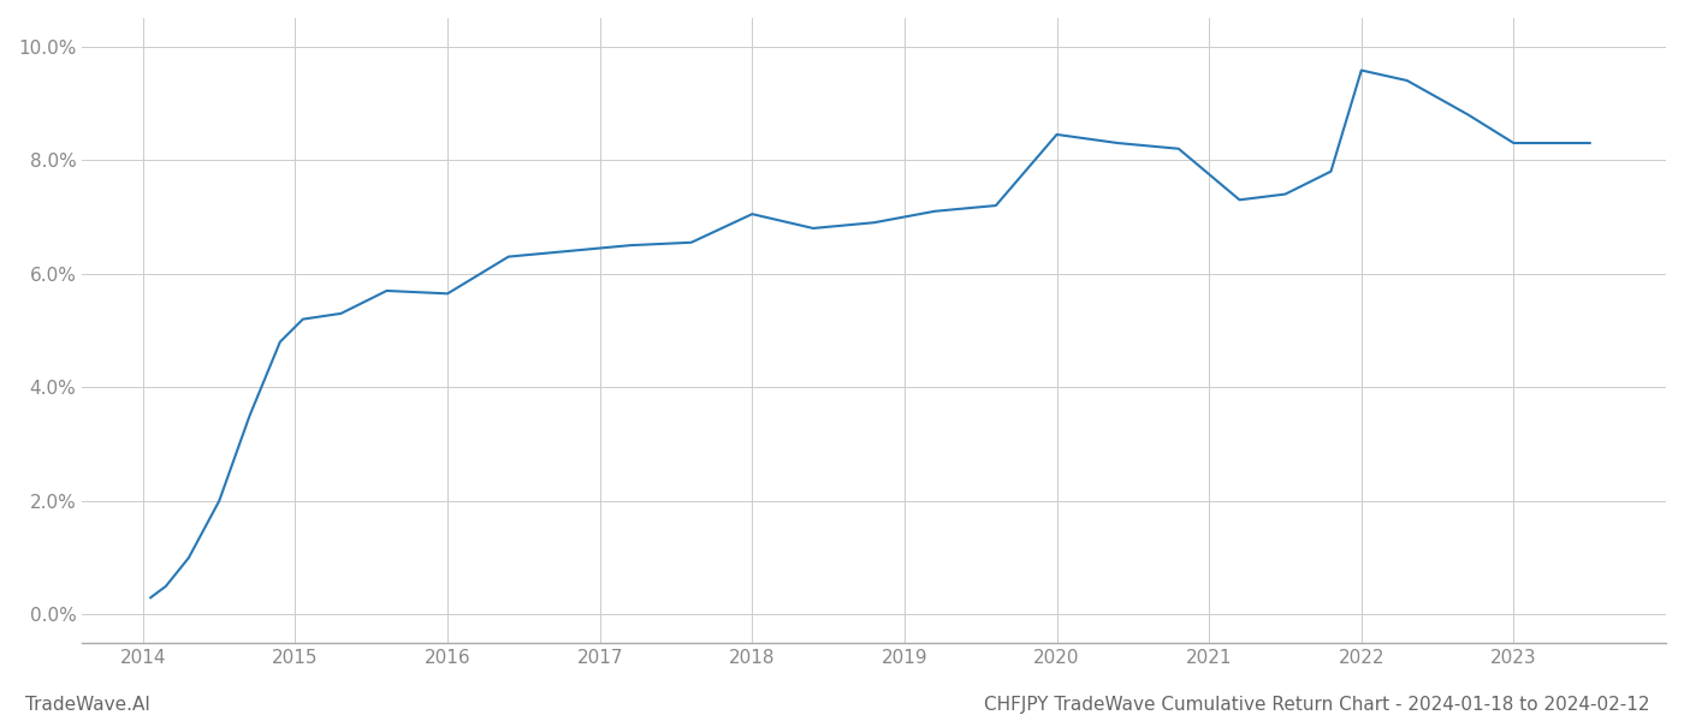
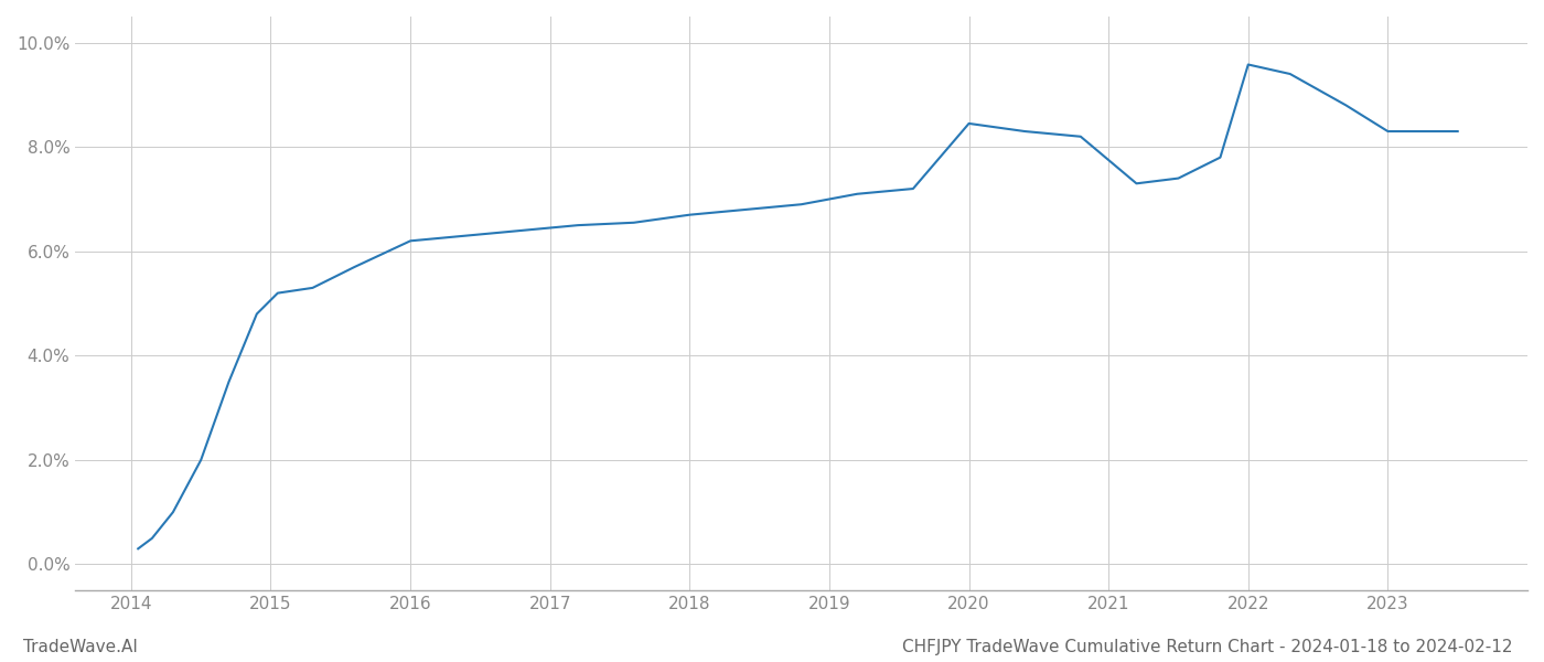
2016: 5.65% -> 6.20%
2018: 7.05% -> 6.70%
